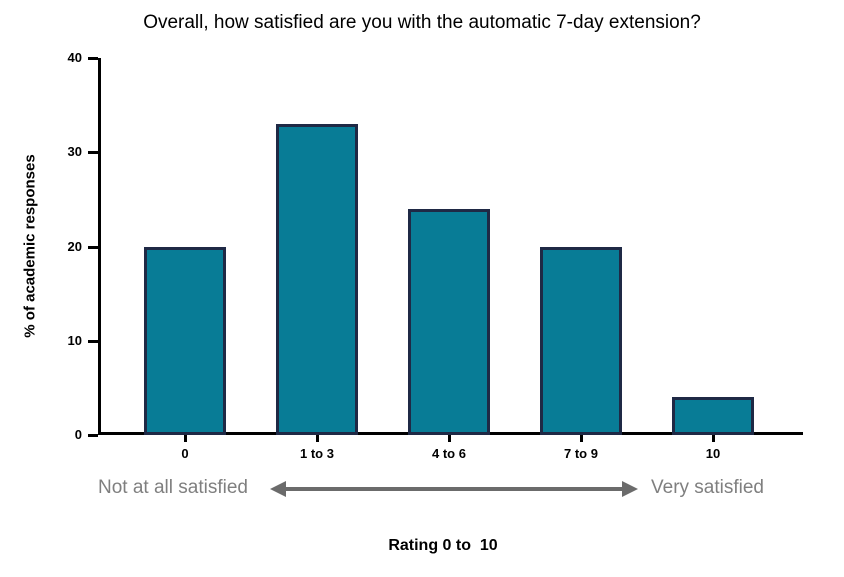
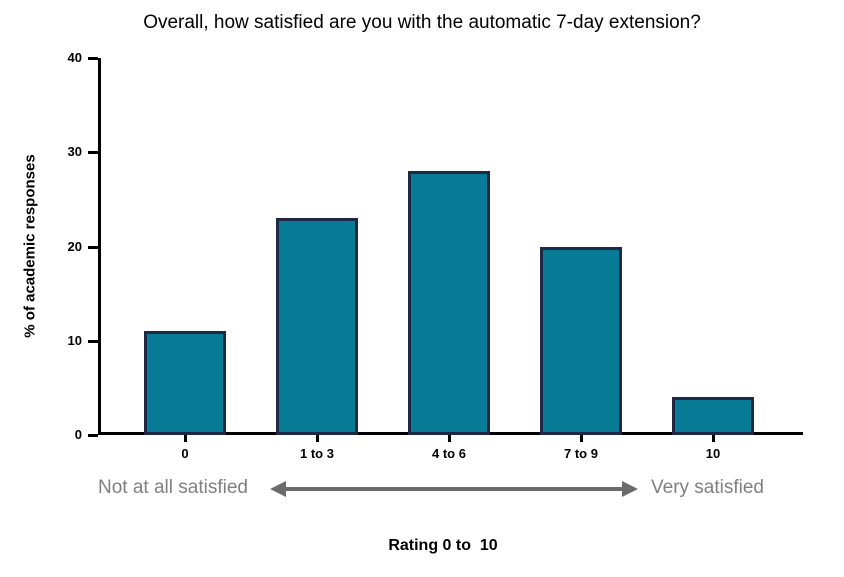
0: 20 -> 11
1 to 3: 33 -> 23
4 to 6: 24 -> 28
